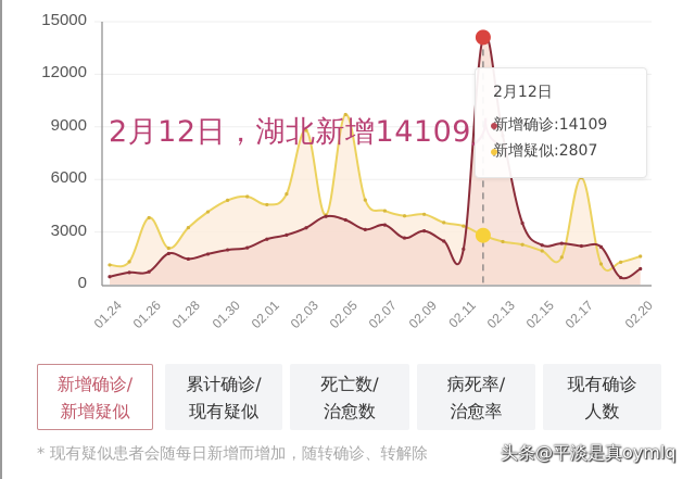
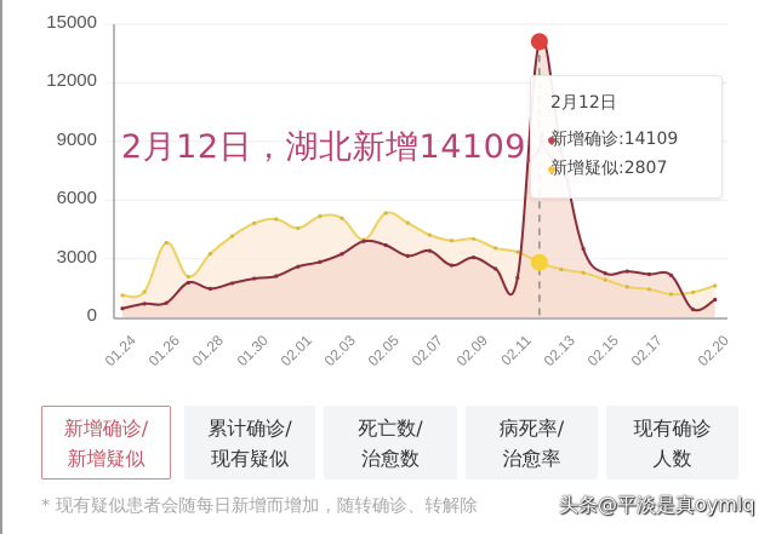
新增疑似/02.03: 8800 -> 5100
新增疑似/02.05: 9700 -> 5300
新增疑似/02.17: 6100 -> 1400
